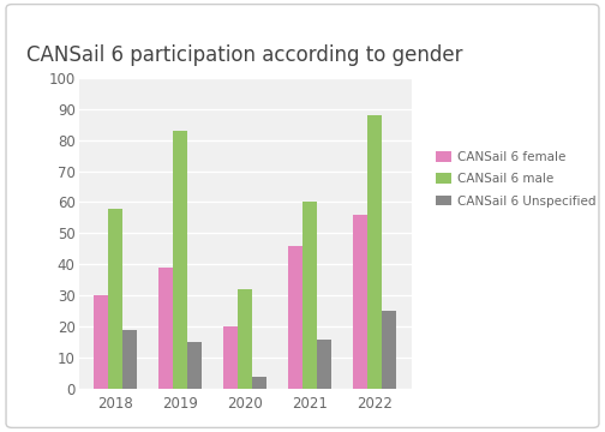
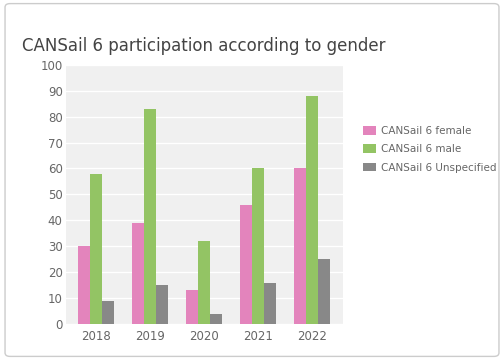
CANSail 6 Unspecified/2018: 19 -> 9
CANSail 6 female/2020: 20 -> 13
CANSail 6 female/2022: 56 -> 60
